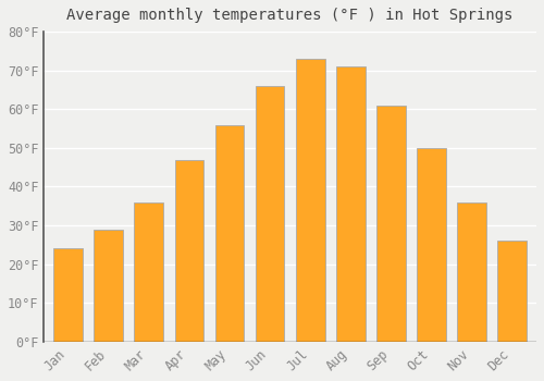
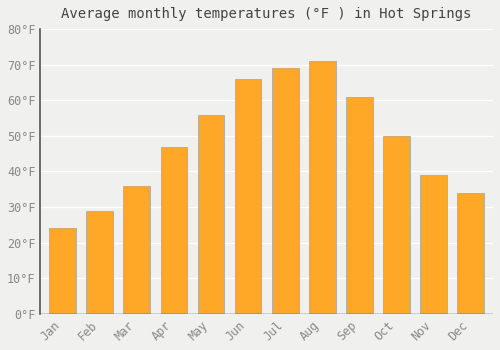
Jul: 73°F -> 69°F
Nov: 36°F -> 39°F
Dec: 26°F -> 34°F
